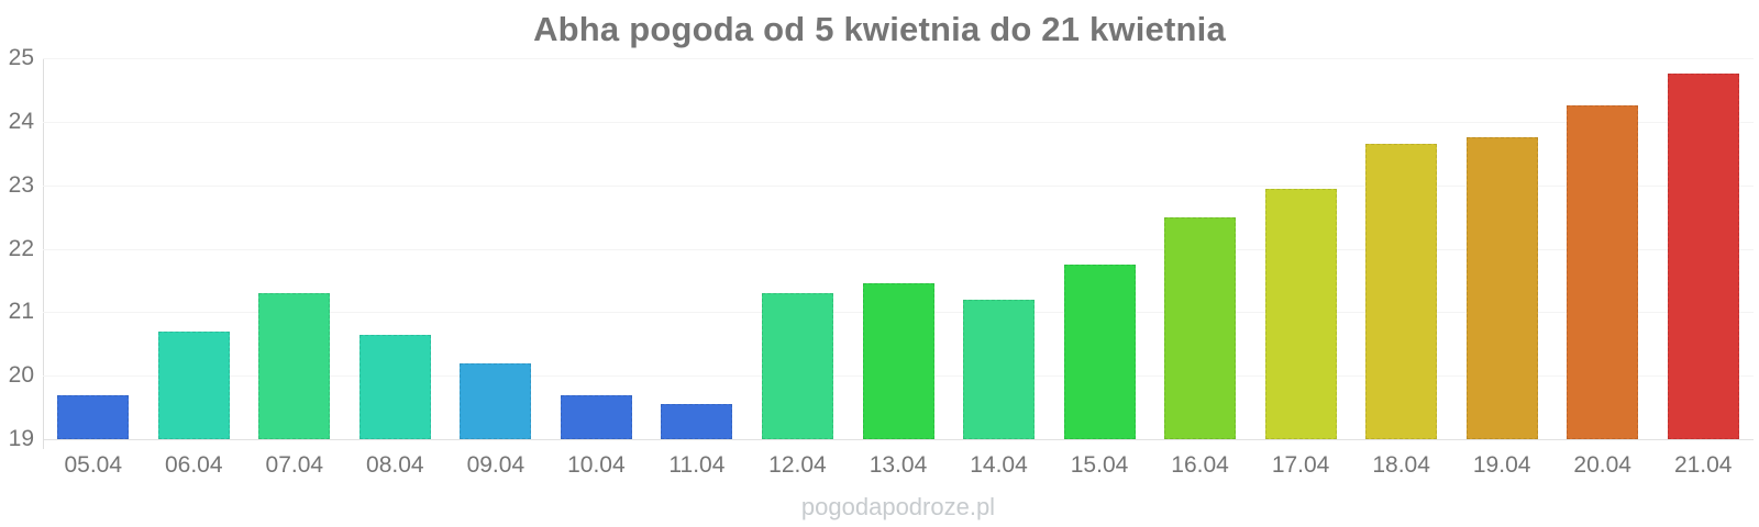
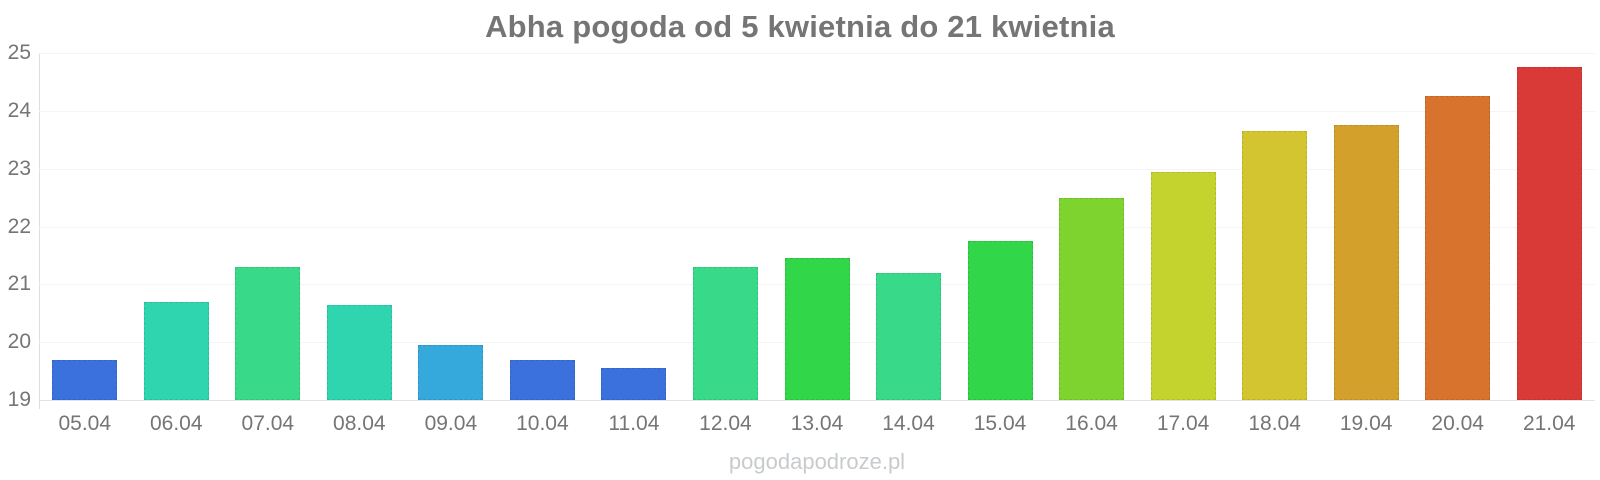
09.04: 20.2 -> 19.9
